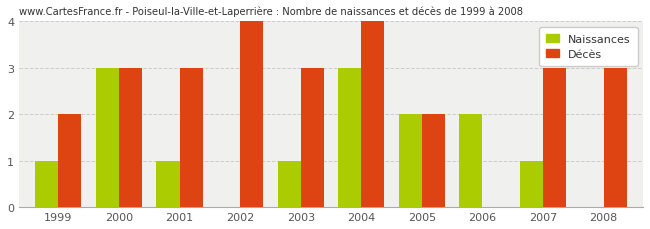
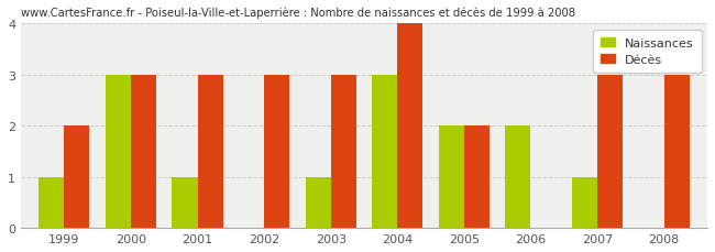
Décès/2002: 4 -> 3
